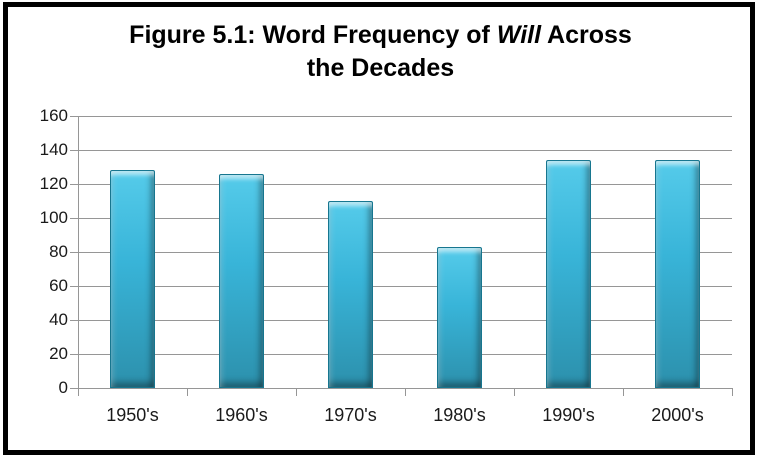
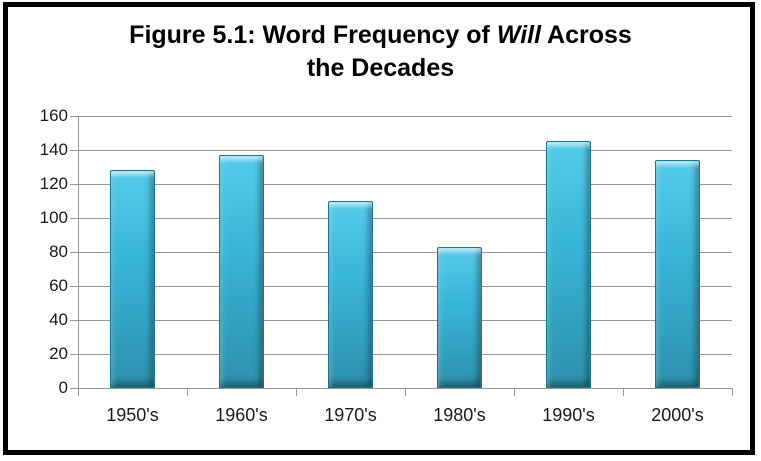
1960's: 126 -> 137
1990's: 134 -> 145
